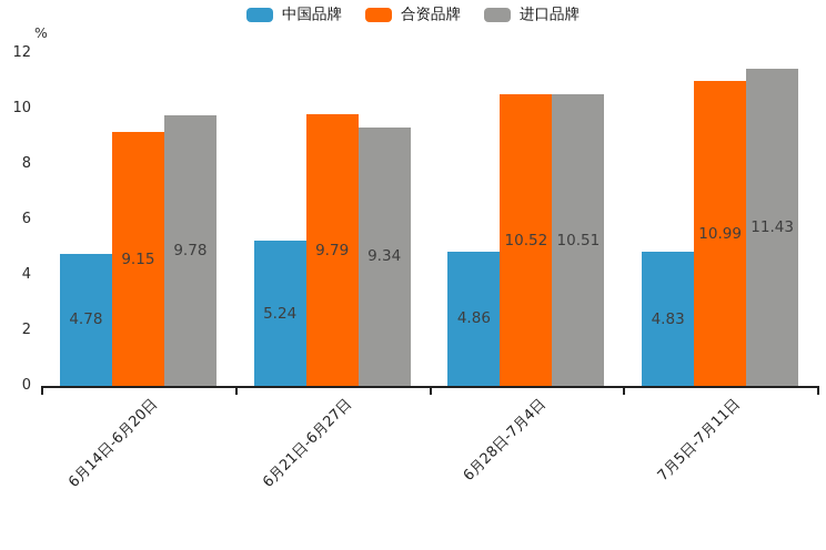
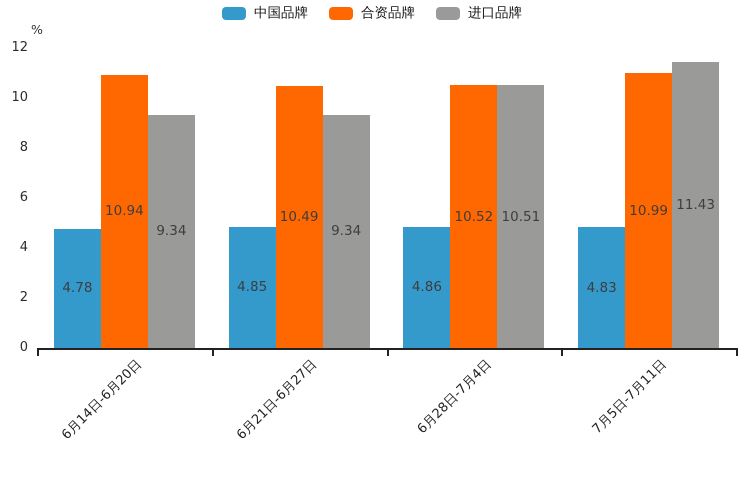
合资品牌/6月14日-6月20日: 9.15 -> 10.94
进口品牌/6月14日-6月20日: 9.78 -> 9.34
中国品牌/6月21日-6月27日: 5.24 -> 4.85
合资品牌/6月21日-6月27日: 9.79 -> 10.49
